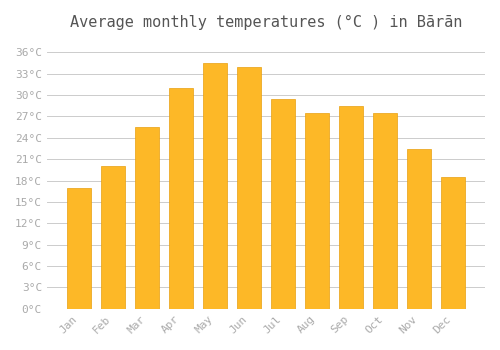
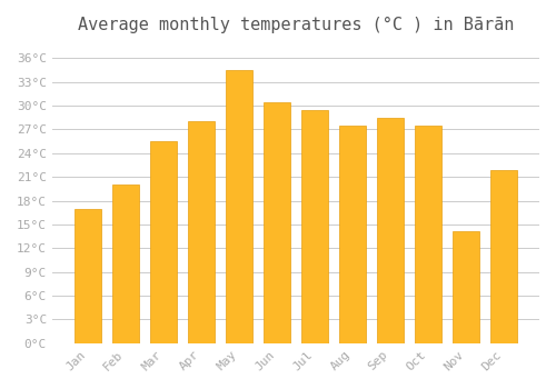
Apr: 31.0°C -> 28.0°C
Jun: 34.0°C -> 30.4°C
Nov: 22.5°C -> 14.2°C
Dec: 18.5°C -> 21.8°C
